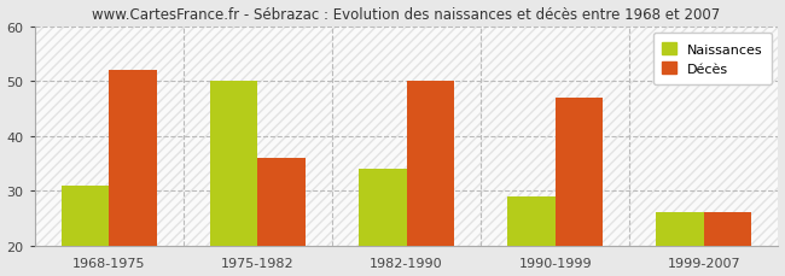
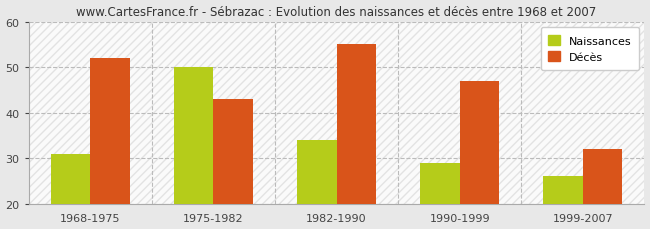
Décès/1975-1982: 36 -> 43
Décès/1982-1990: 50 -> 55
Décès/1999-2007: 26 -> 32
